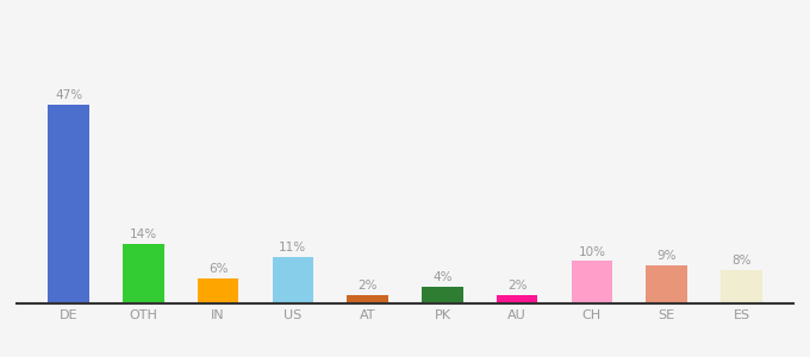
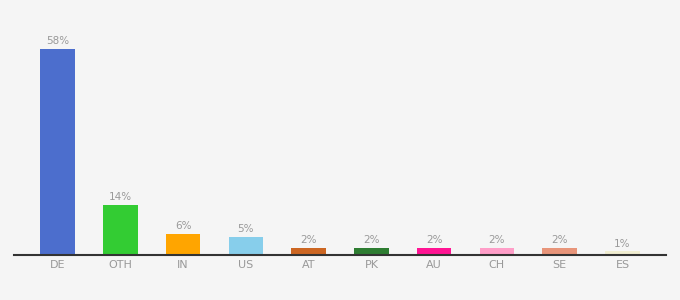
DE: 47% -> 58%
US: 11% -> 5%
PK: 4% -> 2%
CH: 10% -> 2%
SE: 9% -> 2%
ES: 8% -> 1%
